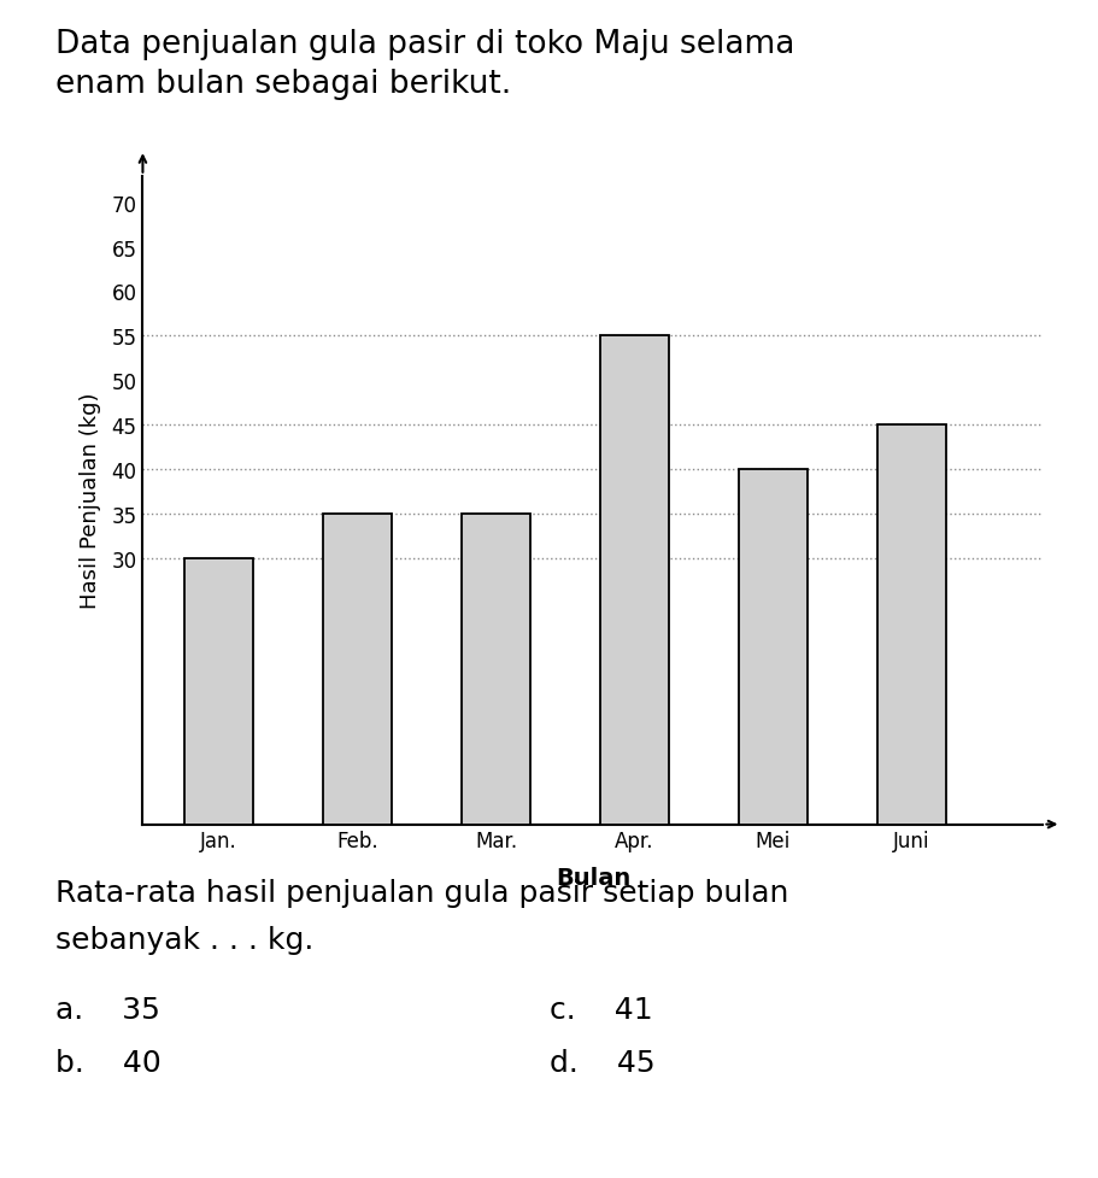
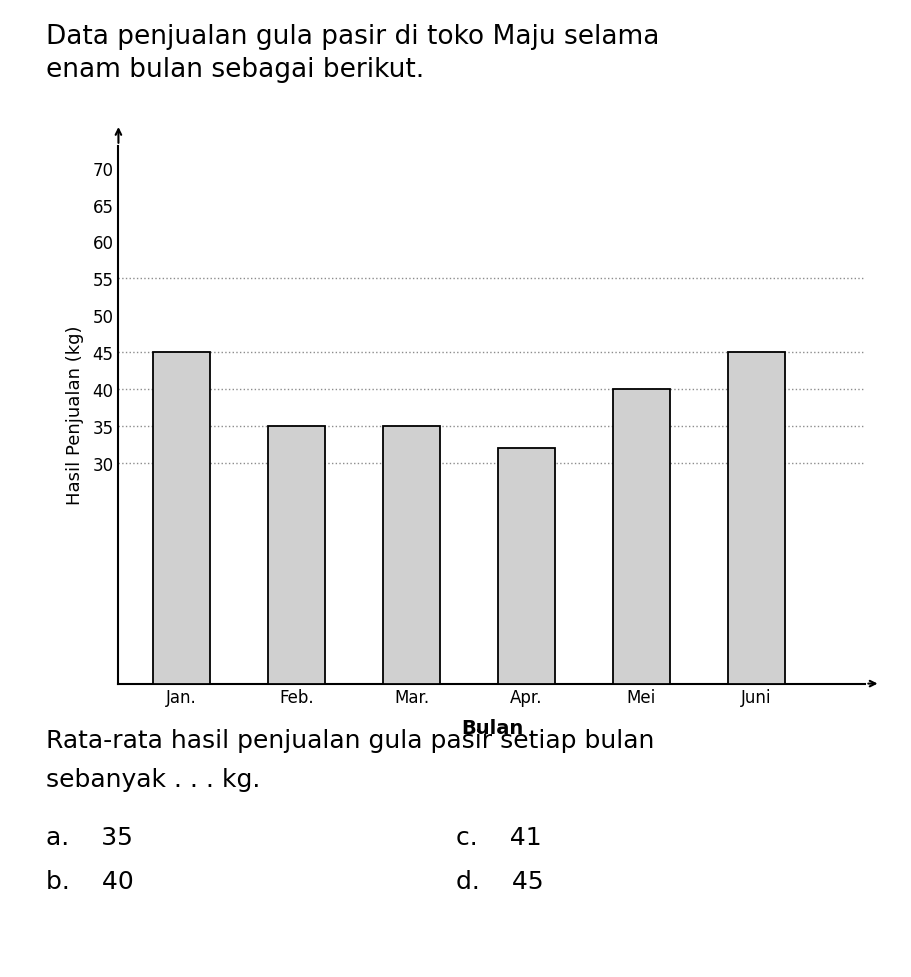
Jan.: 30 -> 45
Apr.: 55 -> 32
